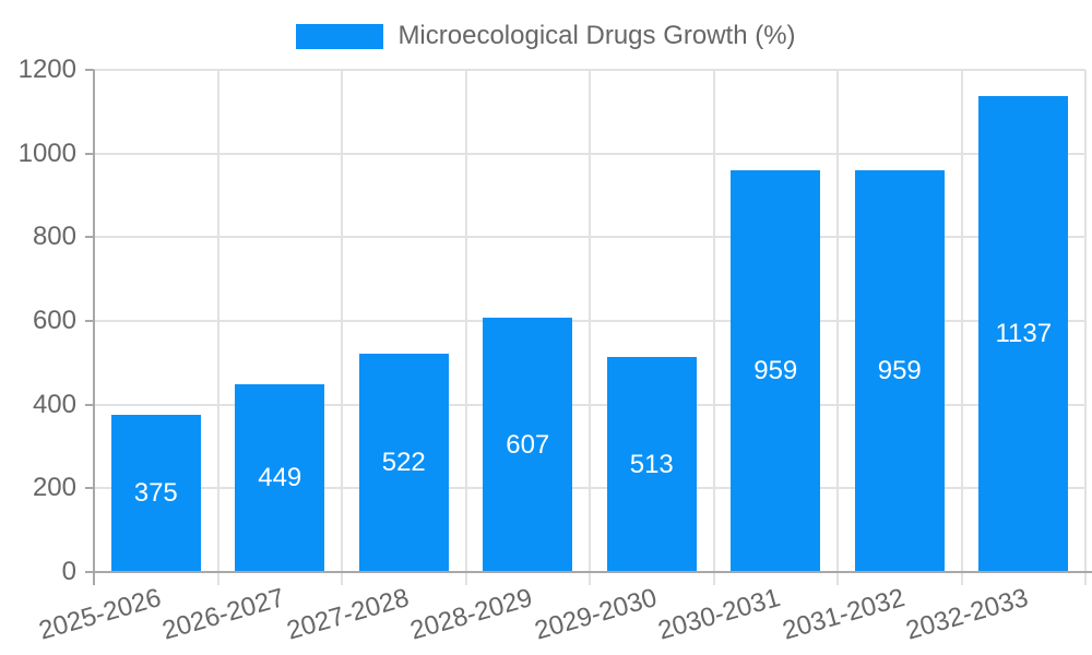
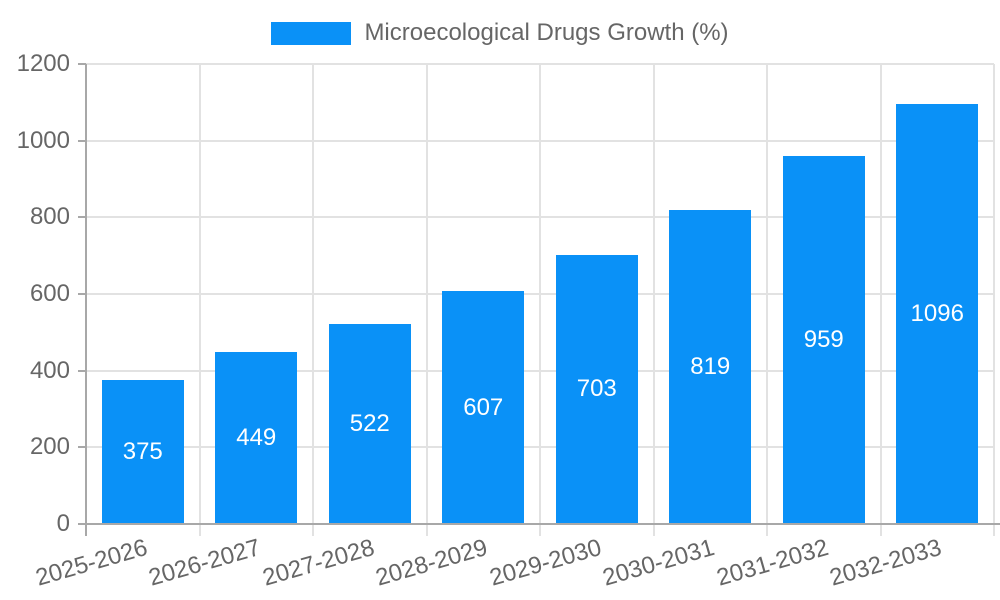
2029-2030: 513 -> 703
2030-2031: 959 -> 819
2032-2033: 1137 -> 1096
